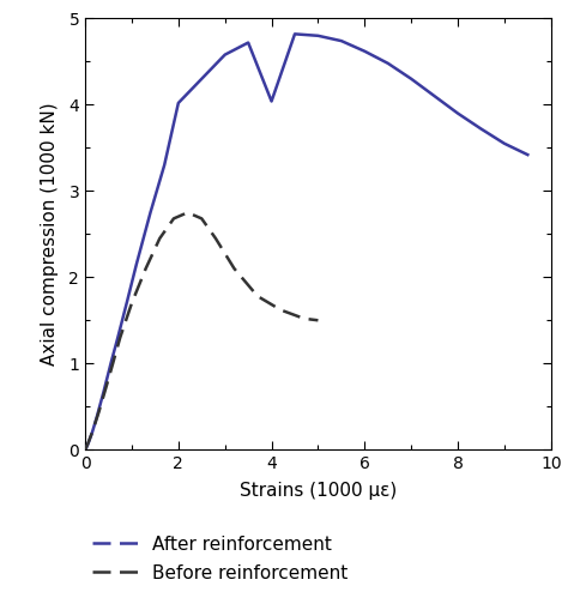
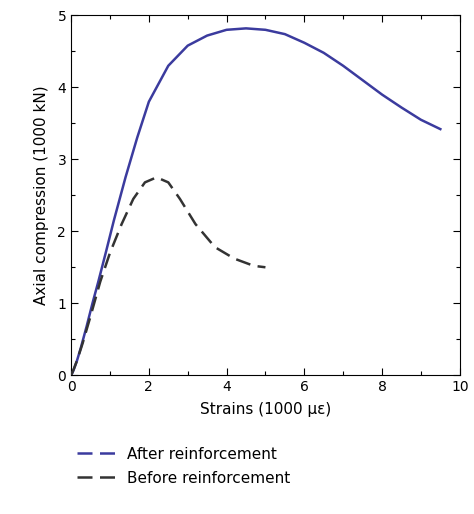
After reinforcement/2: 4.02 -> 3.80
After reinforcement/4: 4.04 -> 4.80
